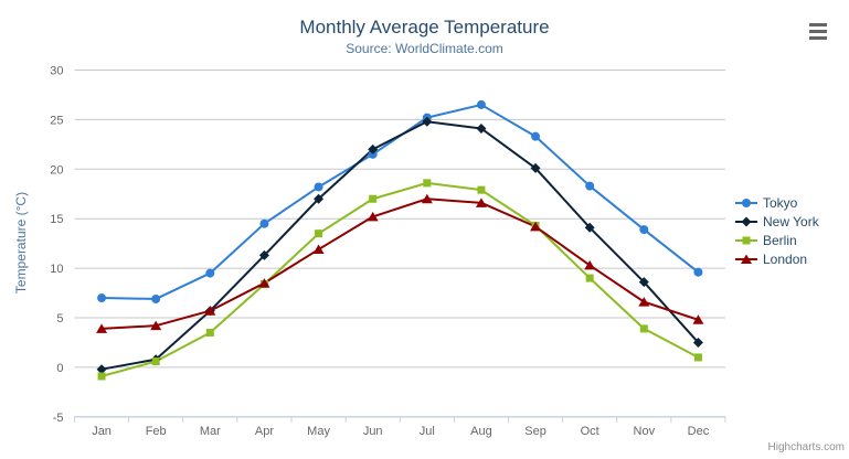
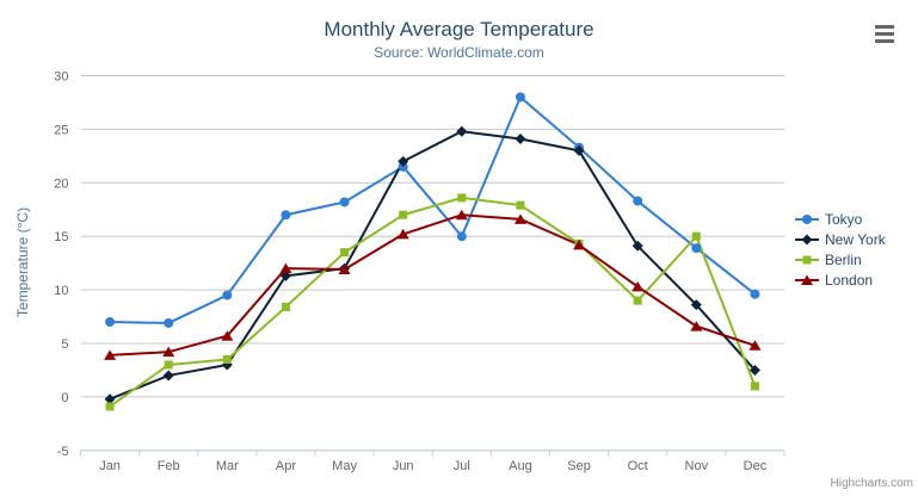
New York/Feb: 1 -> 2
Berlin/Feb: 1 -> 3
New York/Mar: 6 -> 3
Tokyo/Apr: 14 -> 17
London/Apr: 8 -> 12
New York/May: 17 -> 12
Tokyo/Jul: 25 -> 15
Tokyo/Aug: 26 -> 28
New York/Sep: 20 -> 23
Berlin/Nov: 4 -> 15
